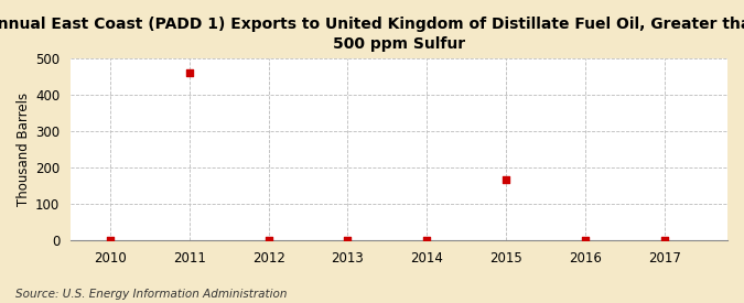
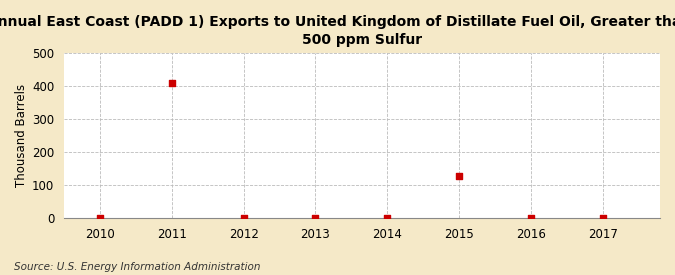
2011: 460 -> 407
2015: 165 -> 126
